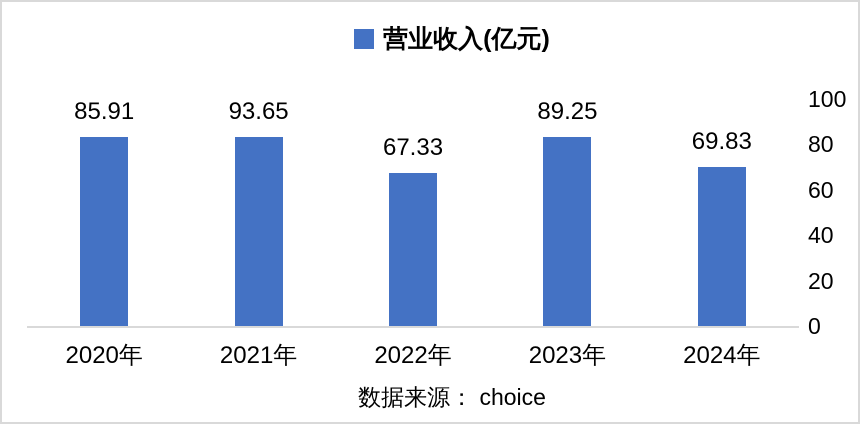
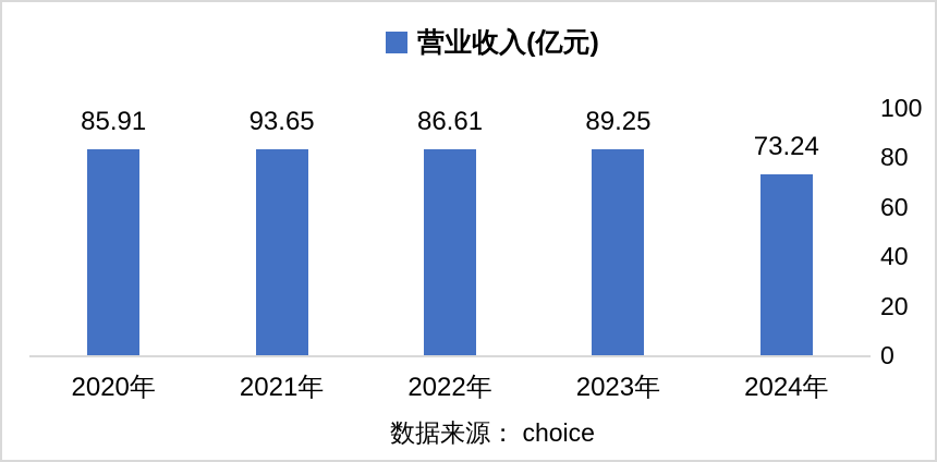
2022年: 67.33 -> 86.61
2024年: 69.83 -> 73.24
